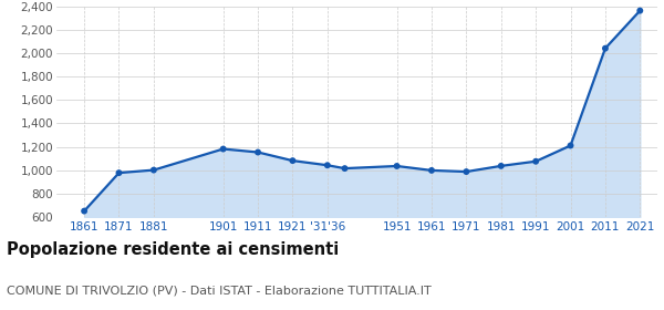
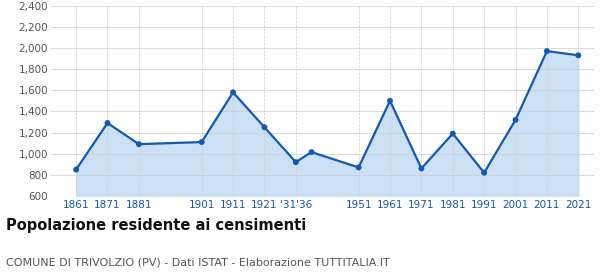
1861: 650 -> 850
1871: 980 -> 1,290
1881: 1,000 -> 1,090
1901: 1,180 -> 1,110
1911: 1,150 -> 1,580
1921: 1,080 -> 1,250
'31'36: 1,040 -> 920
1951: 1,040 -> 870
1961: 1,000 -> 1,500
1971: 990 -> 860
1981: 1,040 -> 1,190
1991: 1,080 -> 820
2001: 1,210 -> 1,320
2011: 2,040 -> 1,970
2021: 2,360 -> 1,930
